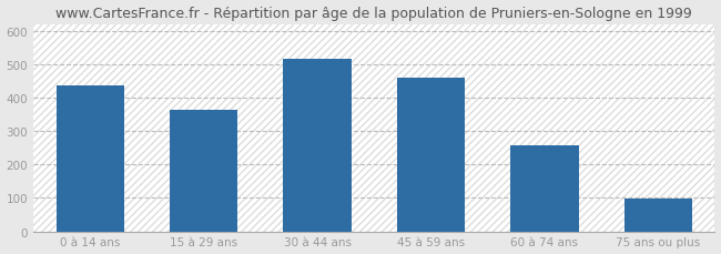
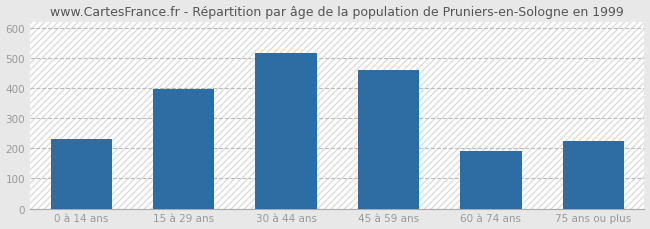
0 à 14 ans: 435 -> 230
15 à 29 ans: 362 -> 395
60 à 74 ans: 258 -> 190
75 ans ou plus: 97 -> 225
